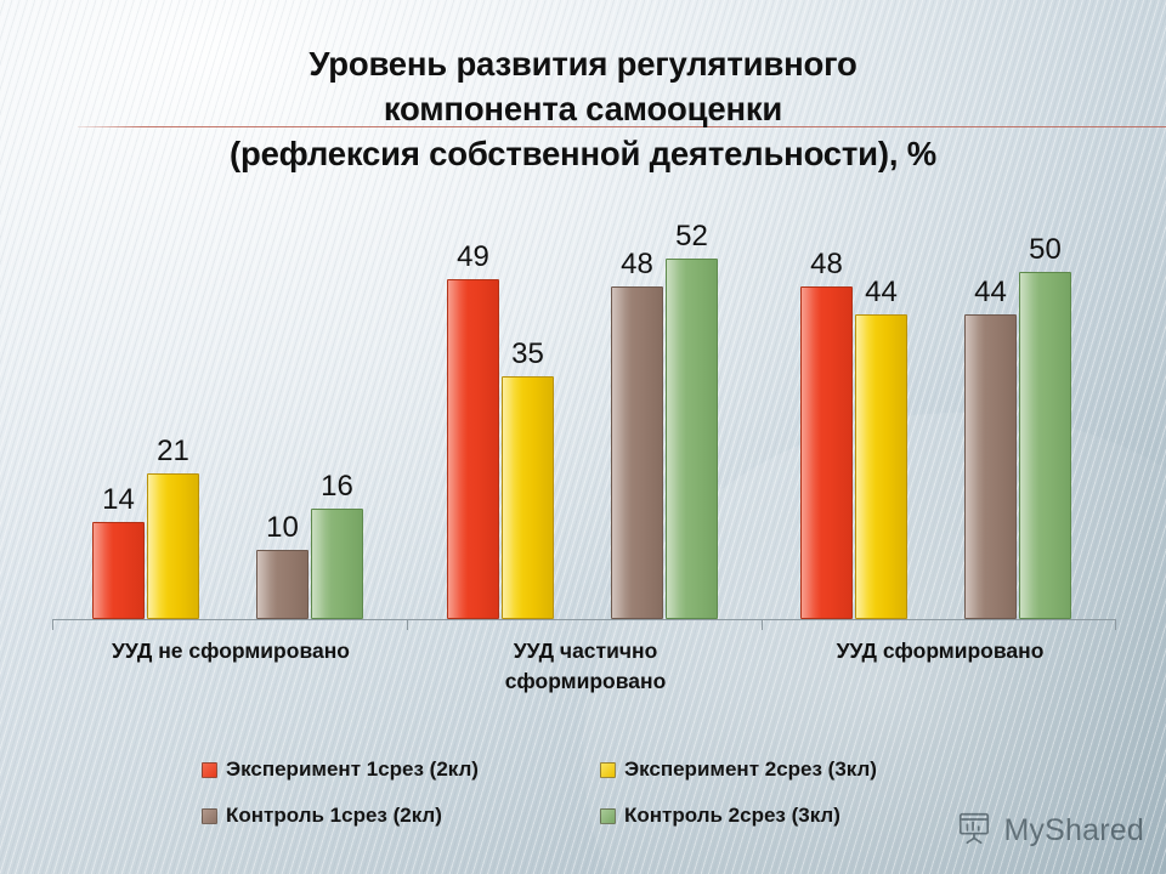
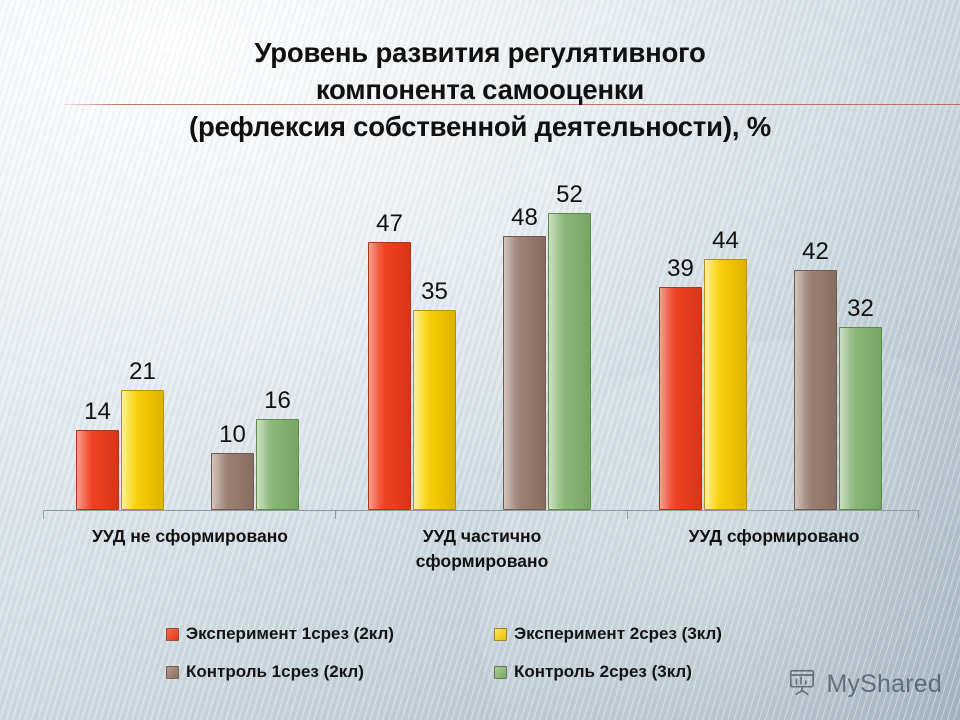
Эксперимент 1срез (2кл)/УУД частично сформировано: 49 -> 47
Эксперимент 1срез (2кл)/УУД сформировано: 48 -> 39
Контроль 1срез (2кл)/УУД сформировано: 44 -> 42
Контроль 2срез (3кл)/УУД сформировано: 50 -> 32
